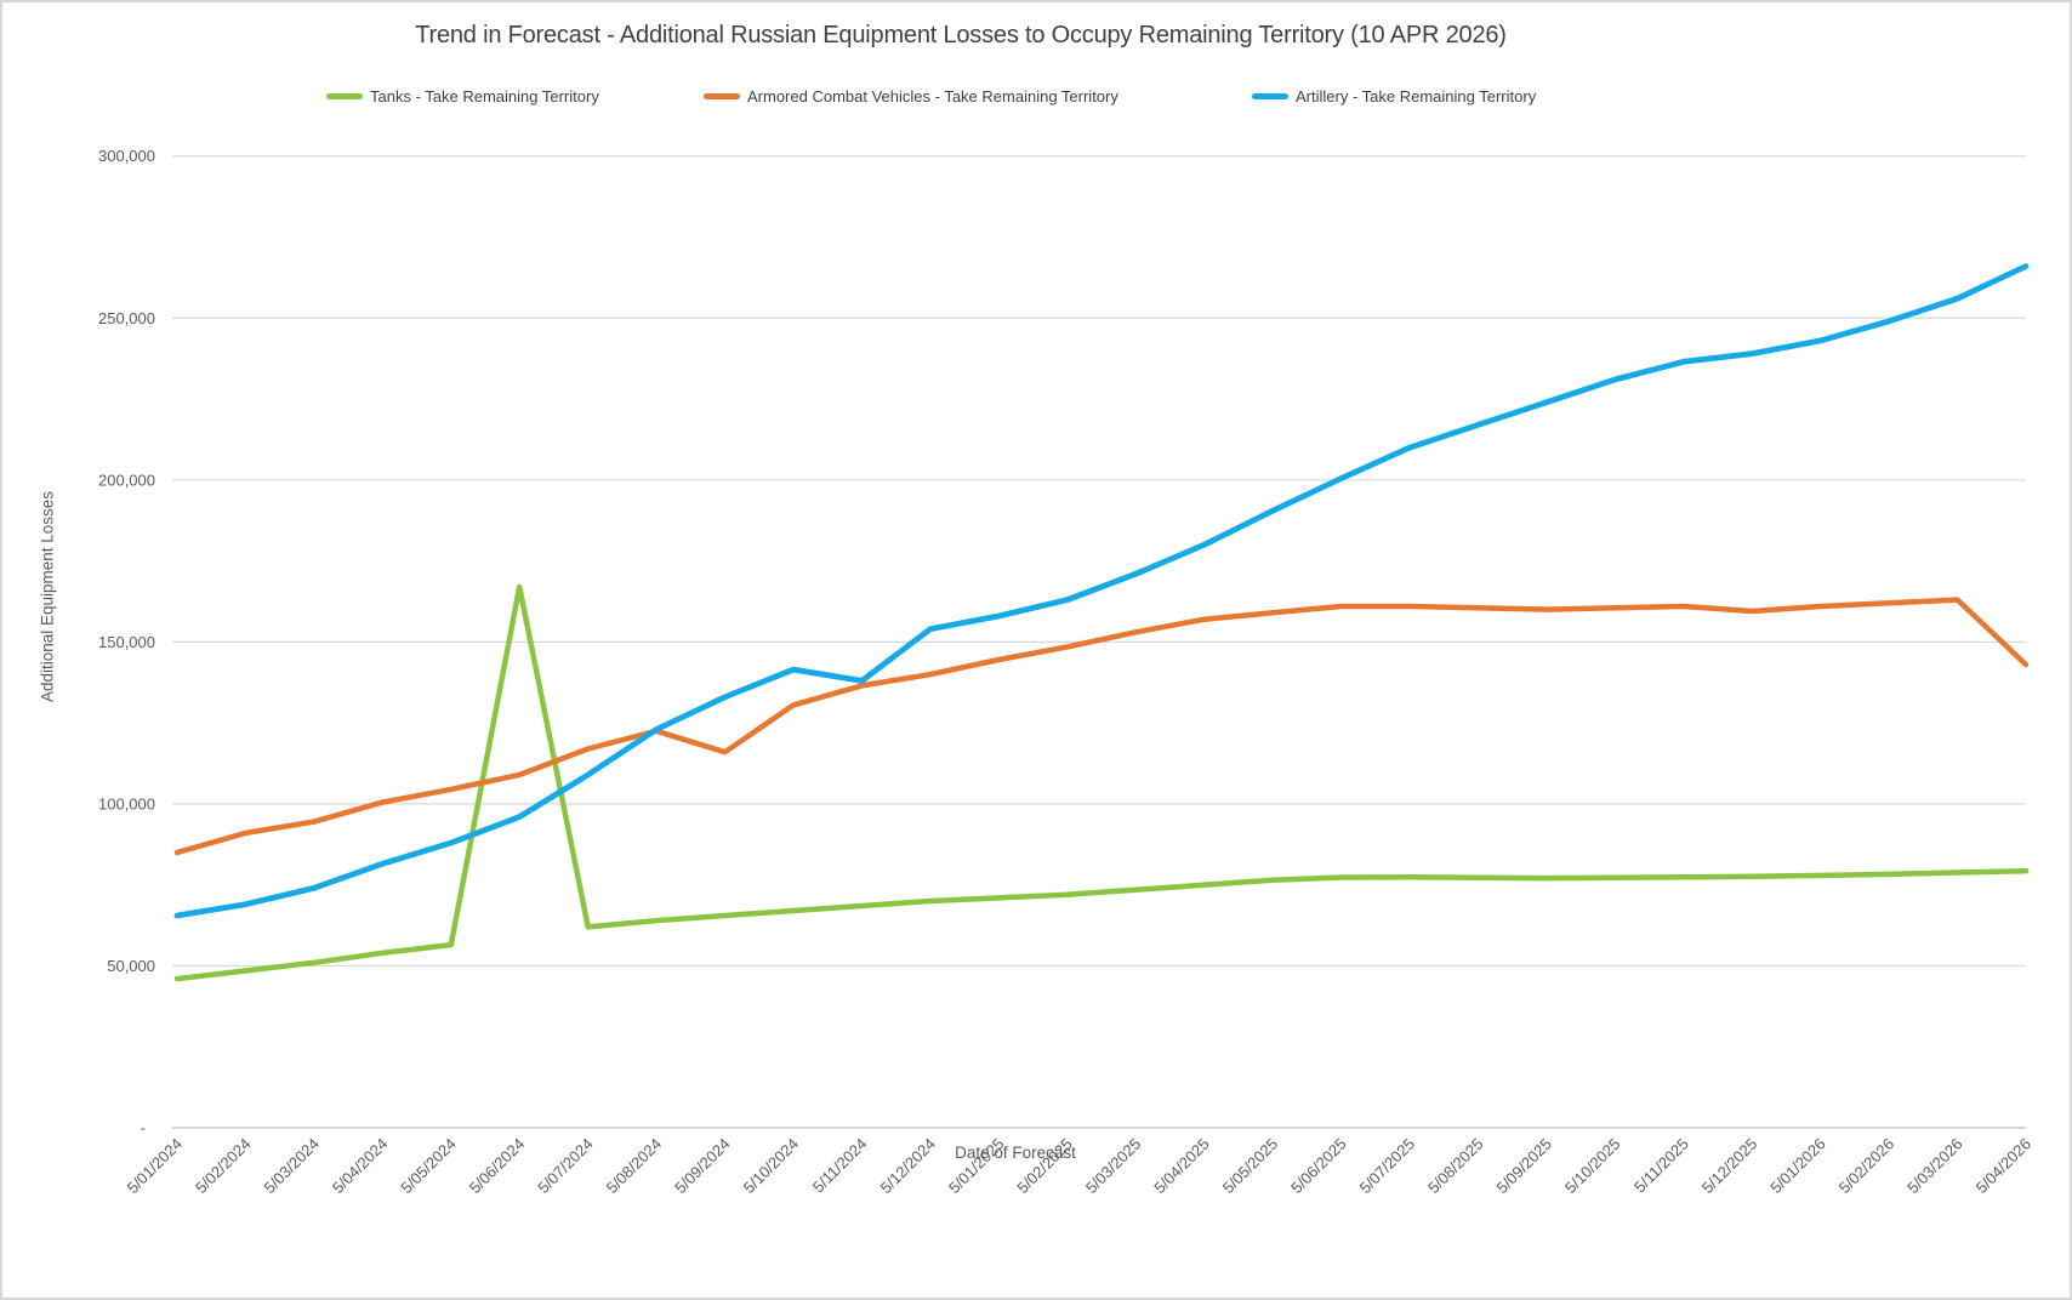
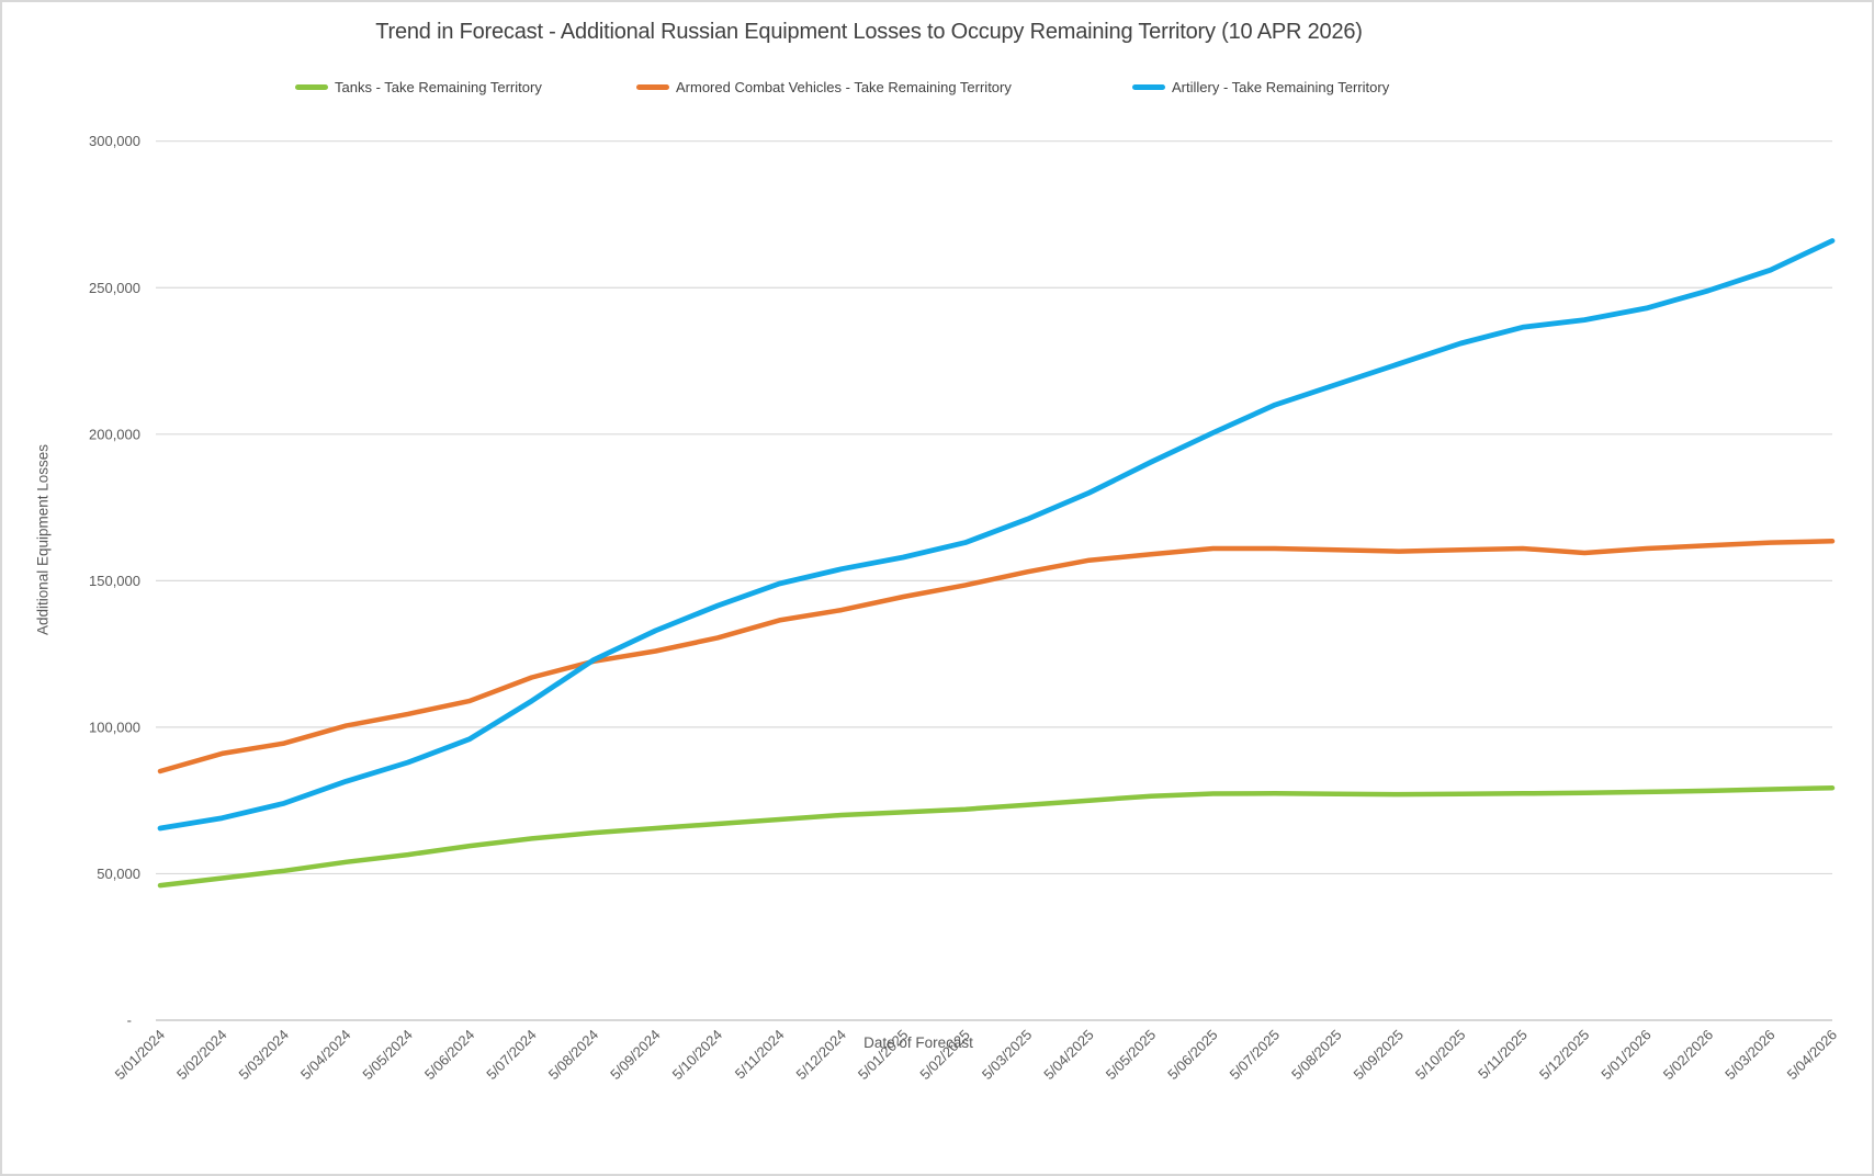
Tanks - Take Remaining Territory/5/06/2024: 167000 -> 60000
Armored Combat Vehicles - Take Remaining Territory/5/09/2024: 116000 -> 126000
Artillery - Take Remaining Territory/5/11/2024: 138000 -> 149000
Armored Combat Vehicles - Take Remaining Territory/5/04/2026: 143000 -> 164000
